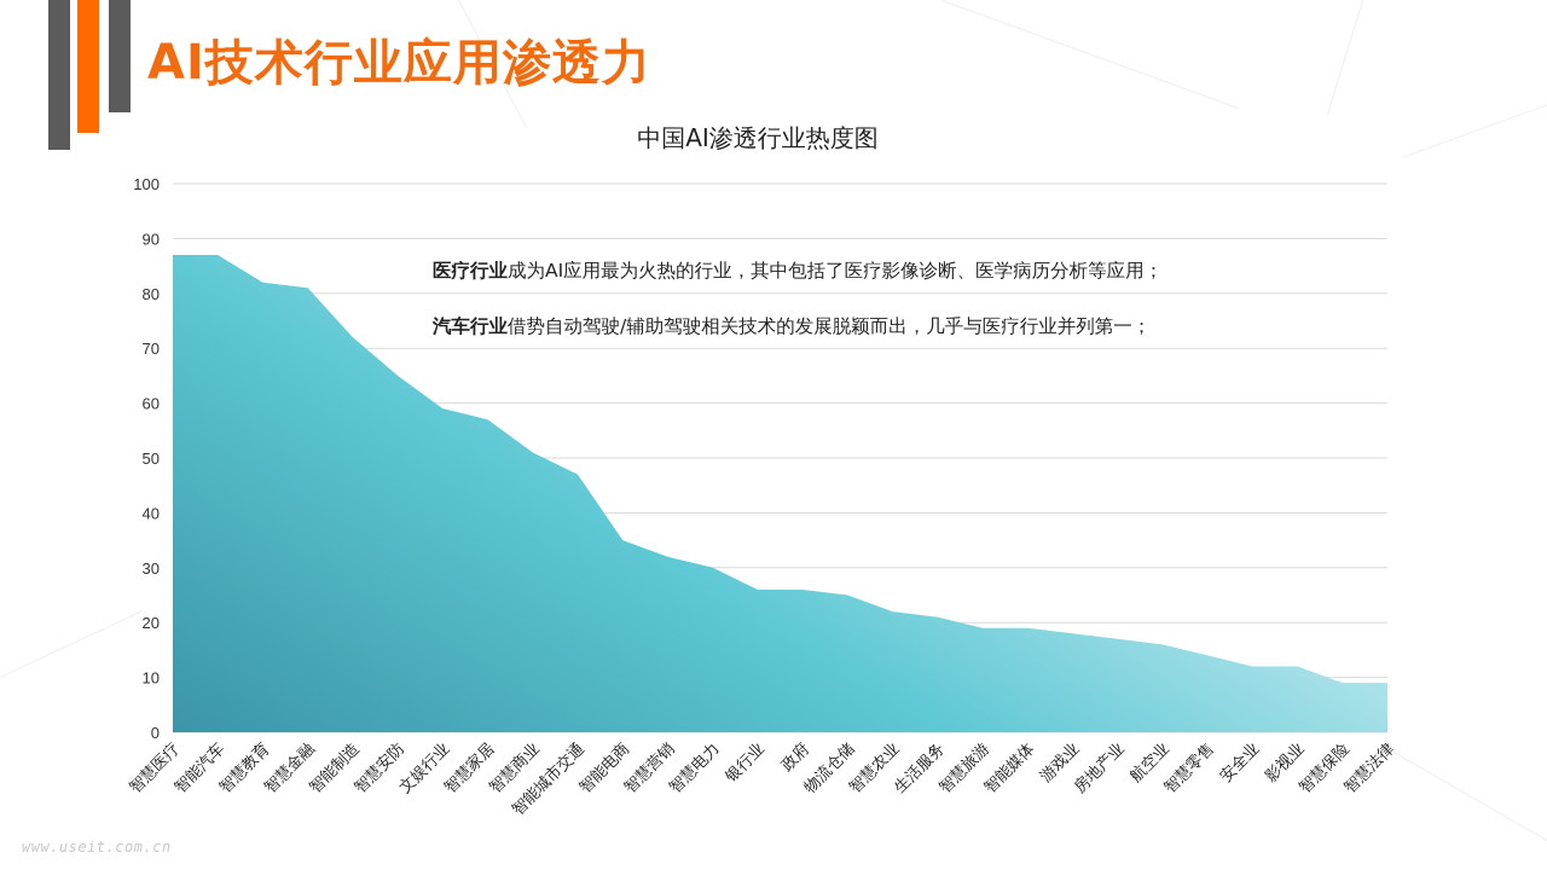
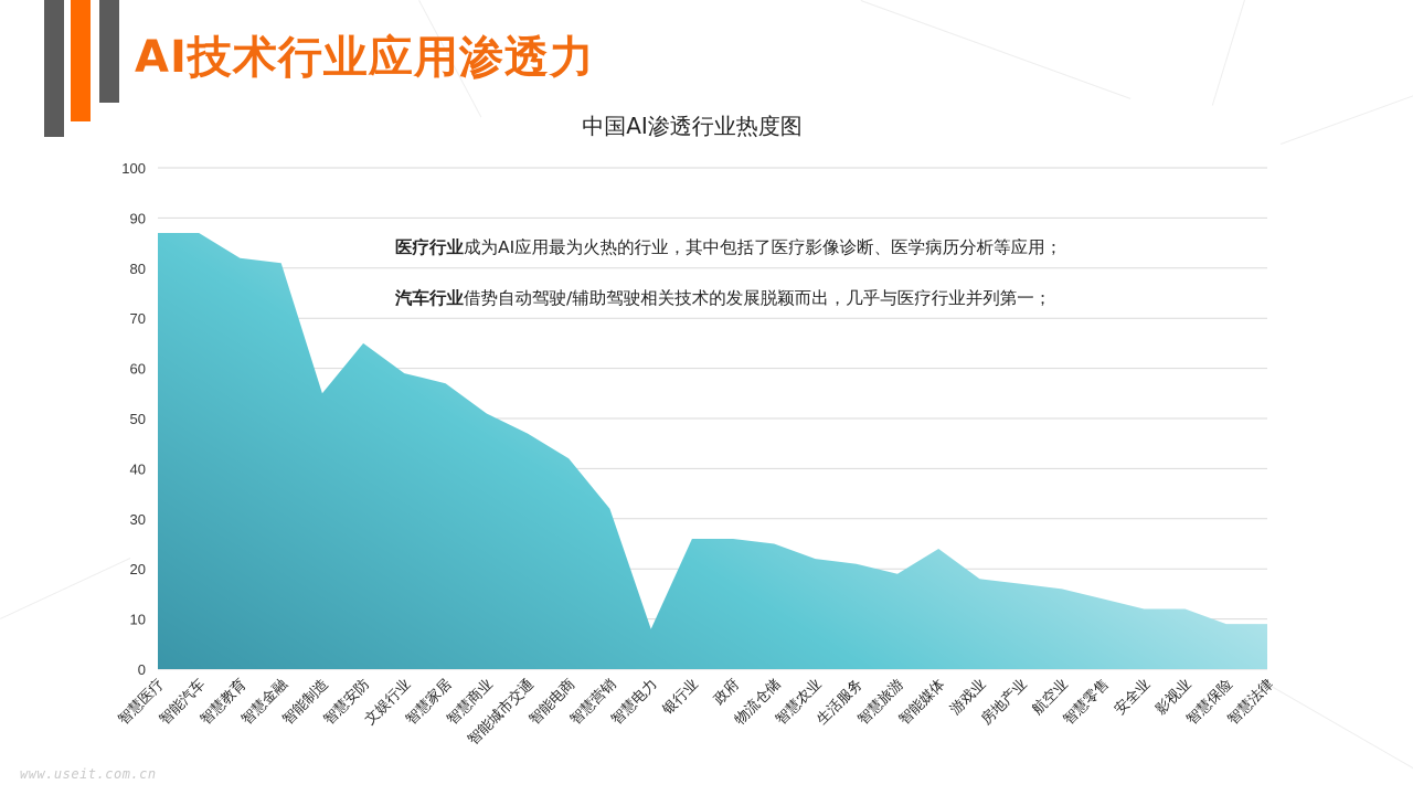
智能制造: 72 -> 55
智能电商: 35 -> 42
智慧电力: 30 -> 8
智能媒体: 19 -> 24
